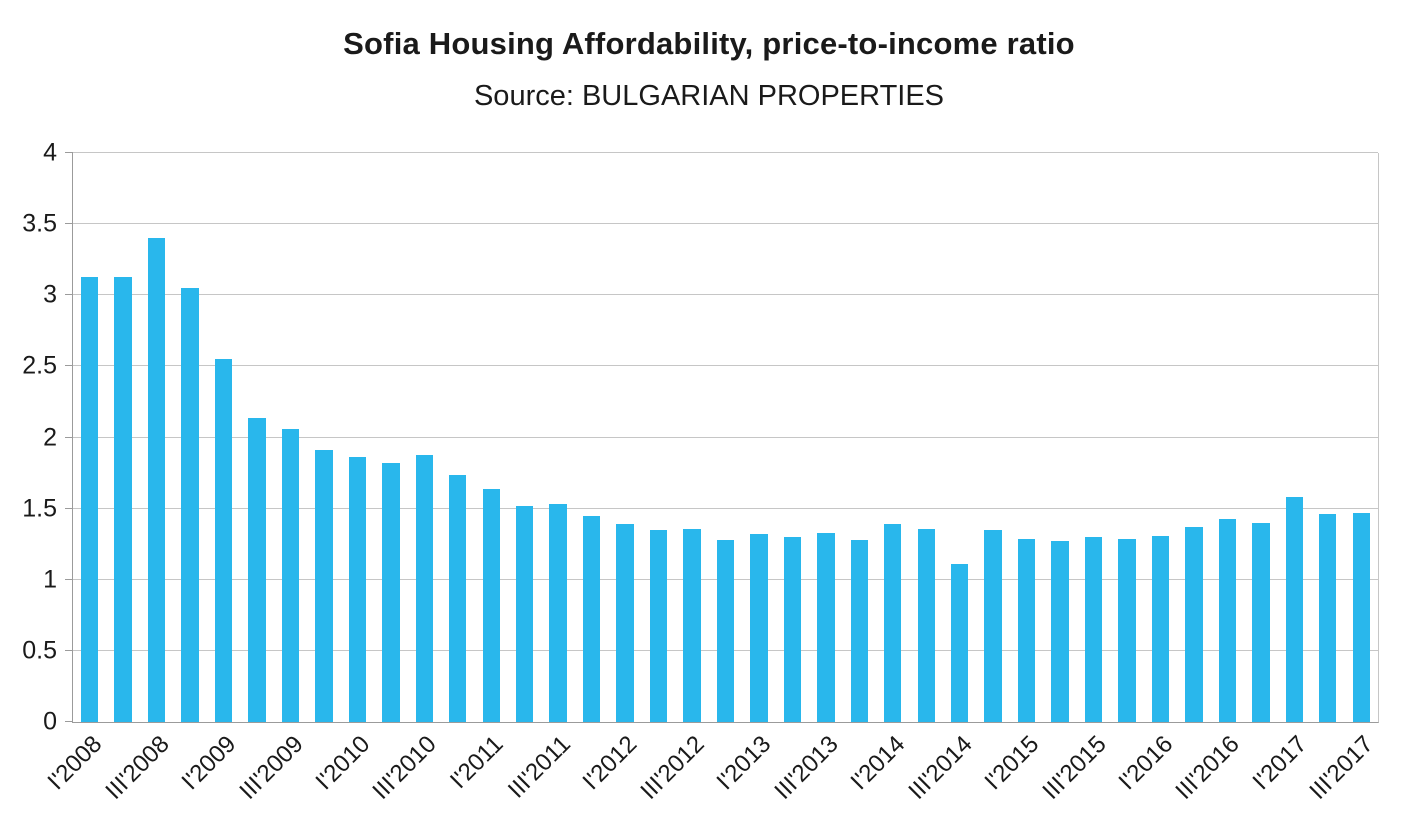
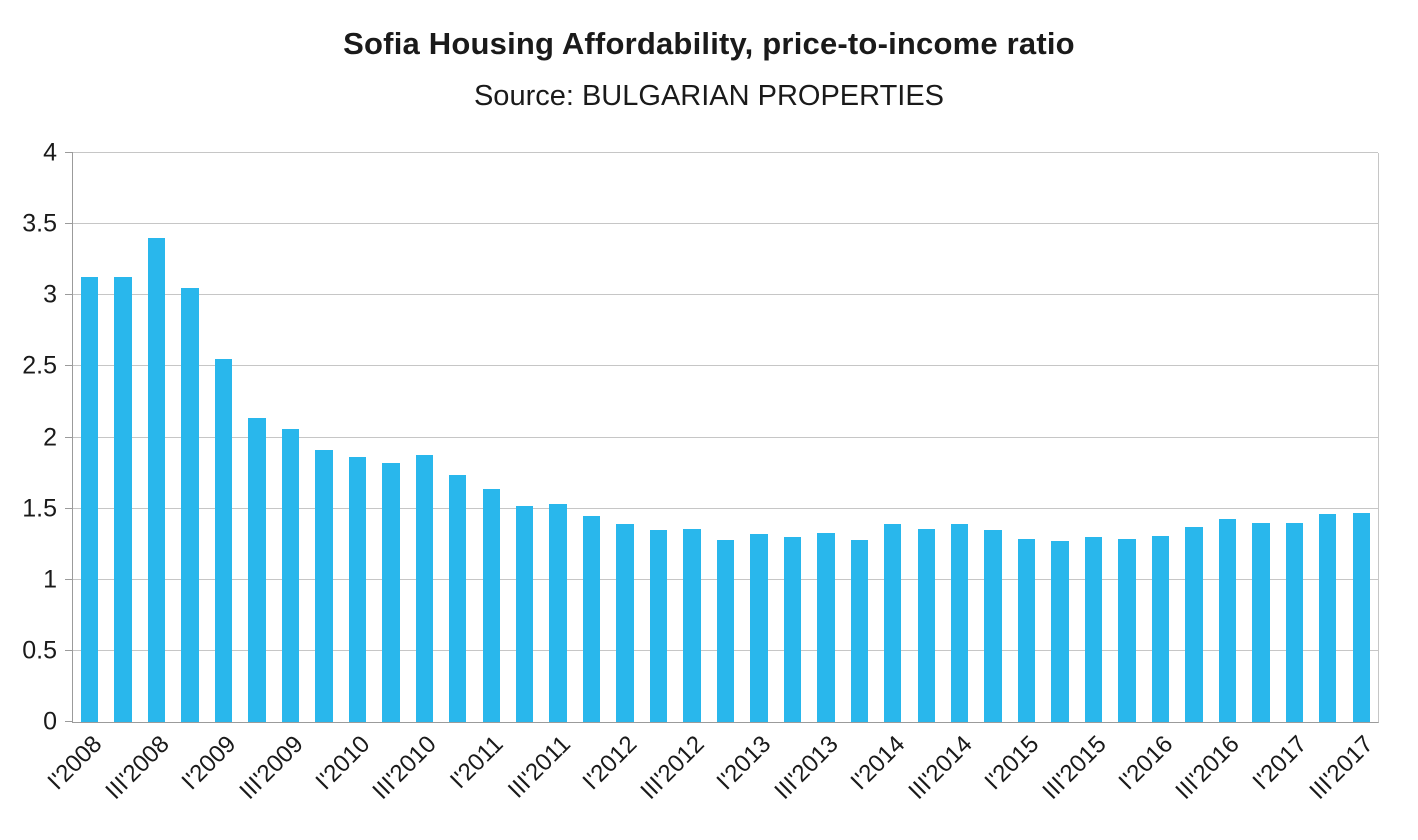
III'2014: 1.11 -> 1.39
I'2017: 1.58 -> 1.40
